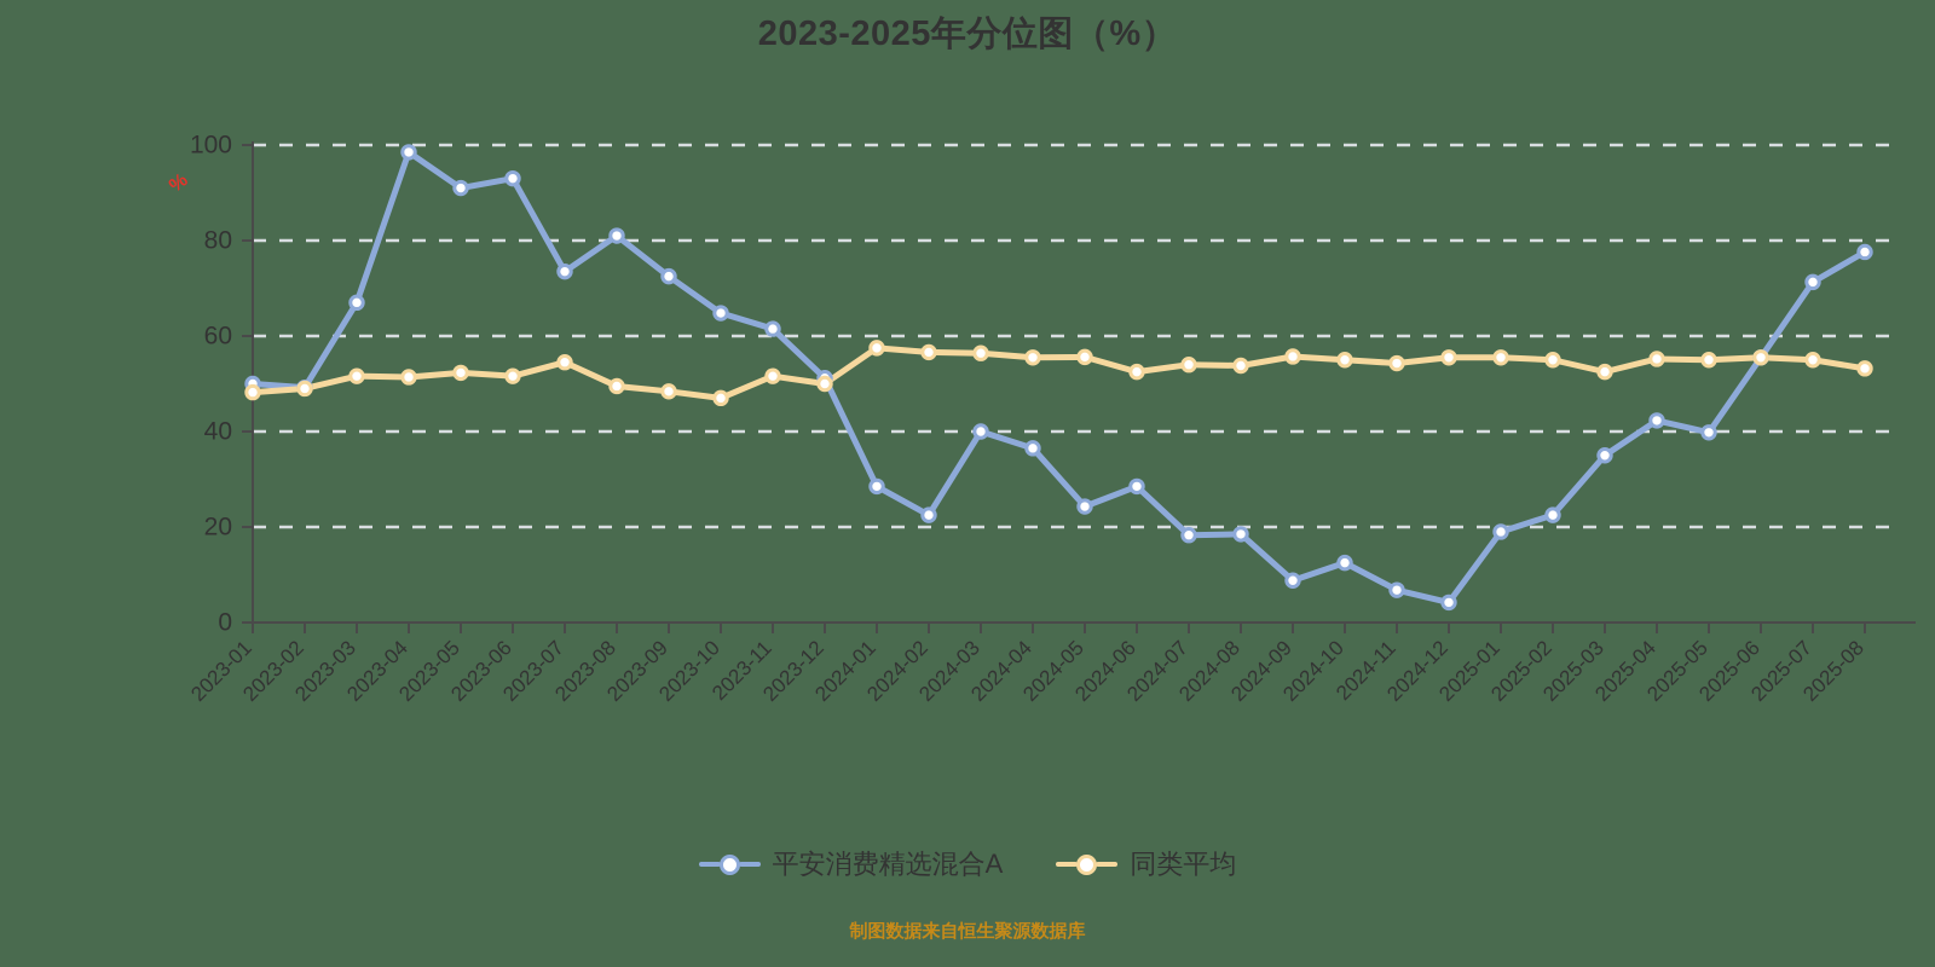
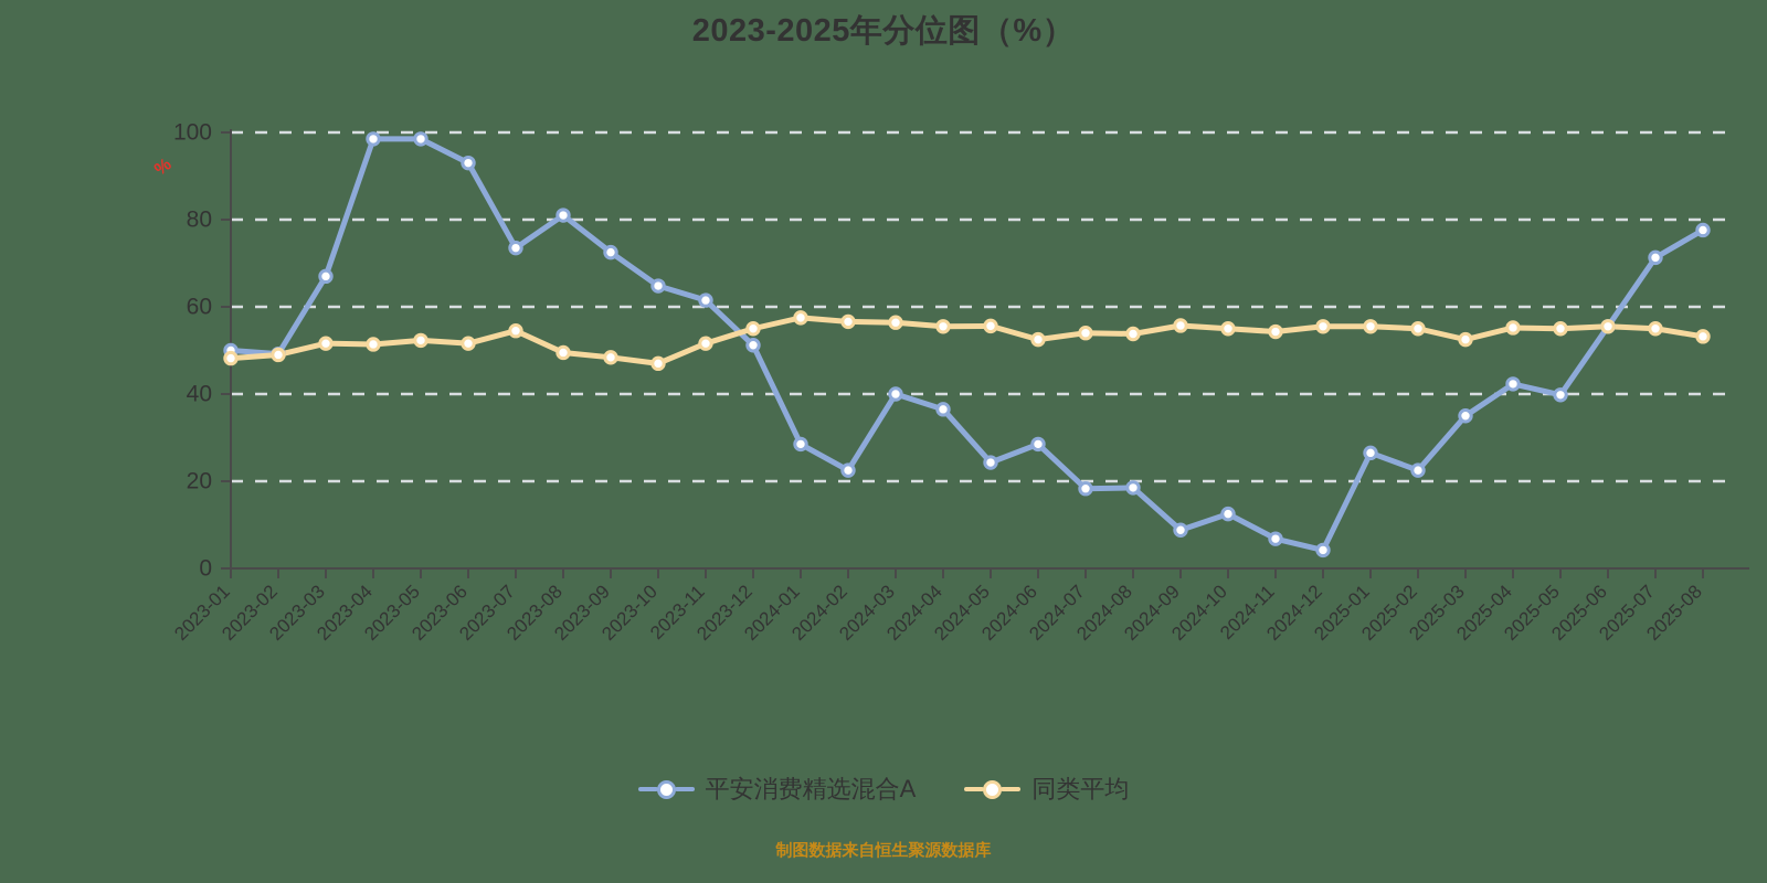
平安消费精选混合A/2023-05: 91 -> 98
同类平均/2023-12: 50 -> 55
平安消费精选混合A/2025-01: 19 -> 26
